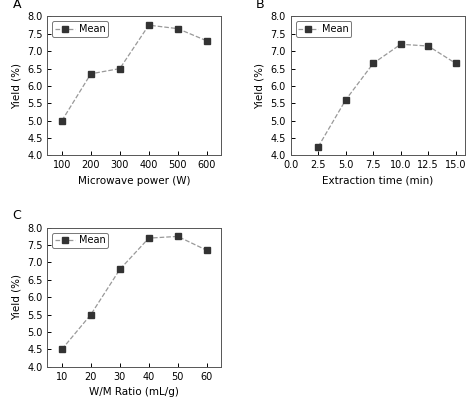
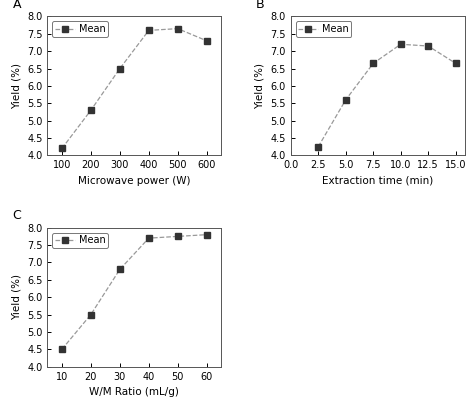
100: 5.00 -> 4.20
200: 6.35 -> 5.30
400: 7.75 -> 7.60
60: 7.35 -> 7.80
